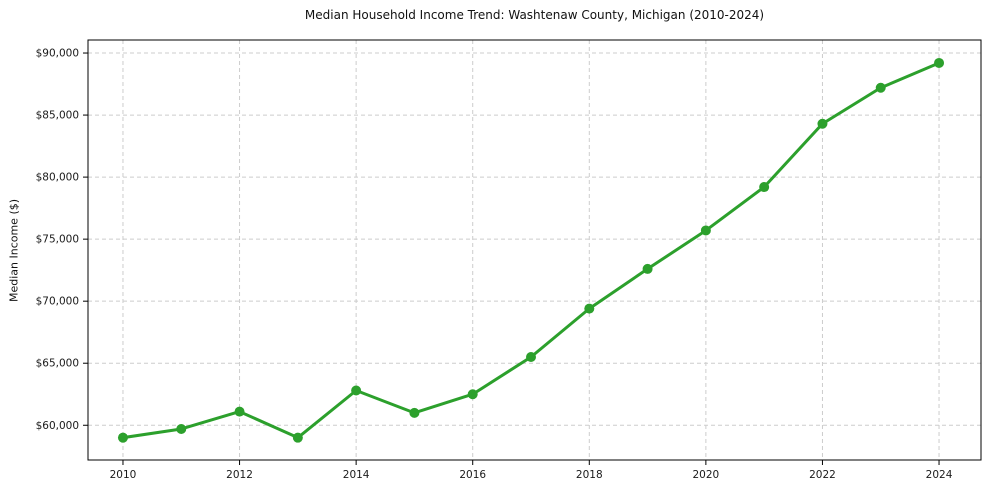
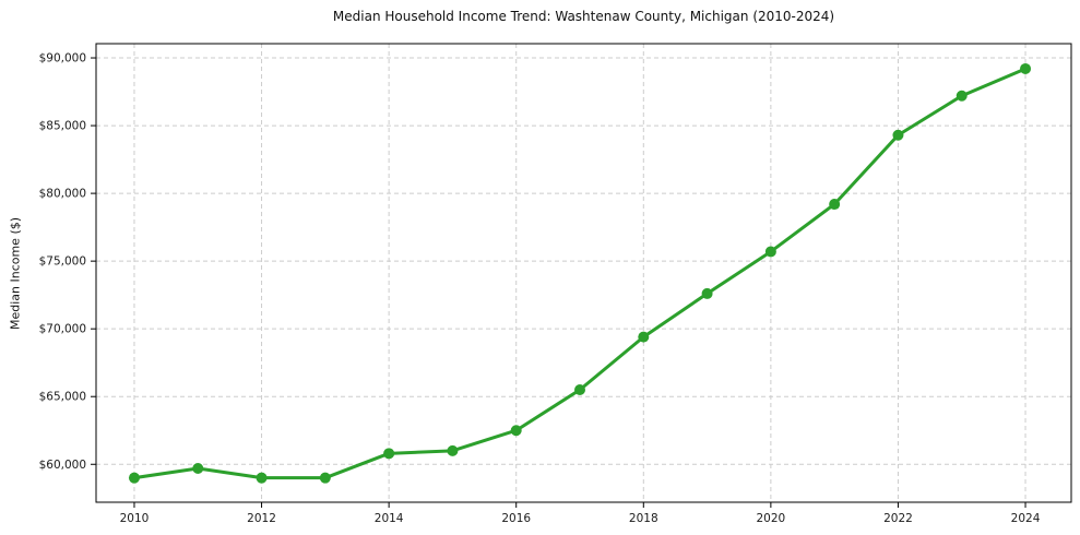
2012: $61100 -> $59000
2014: $62800 -> $60800
